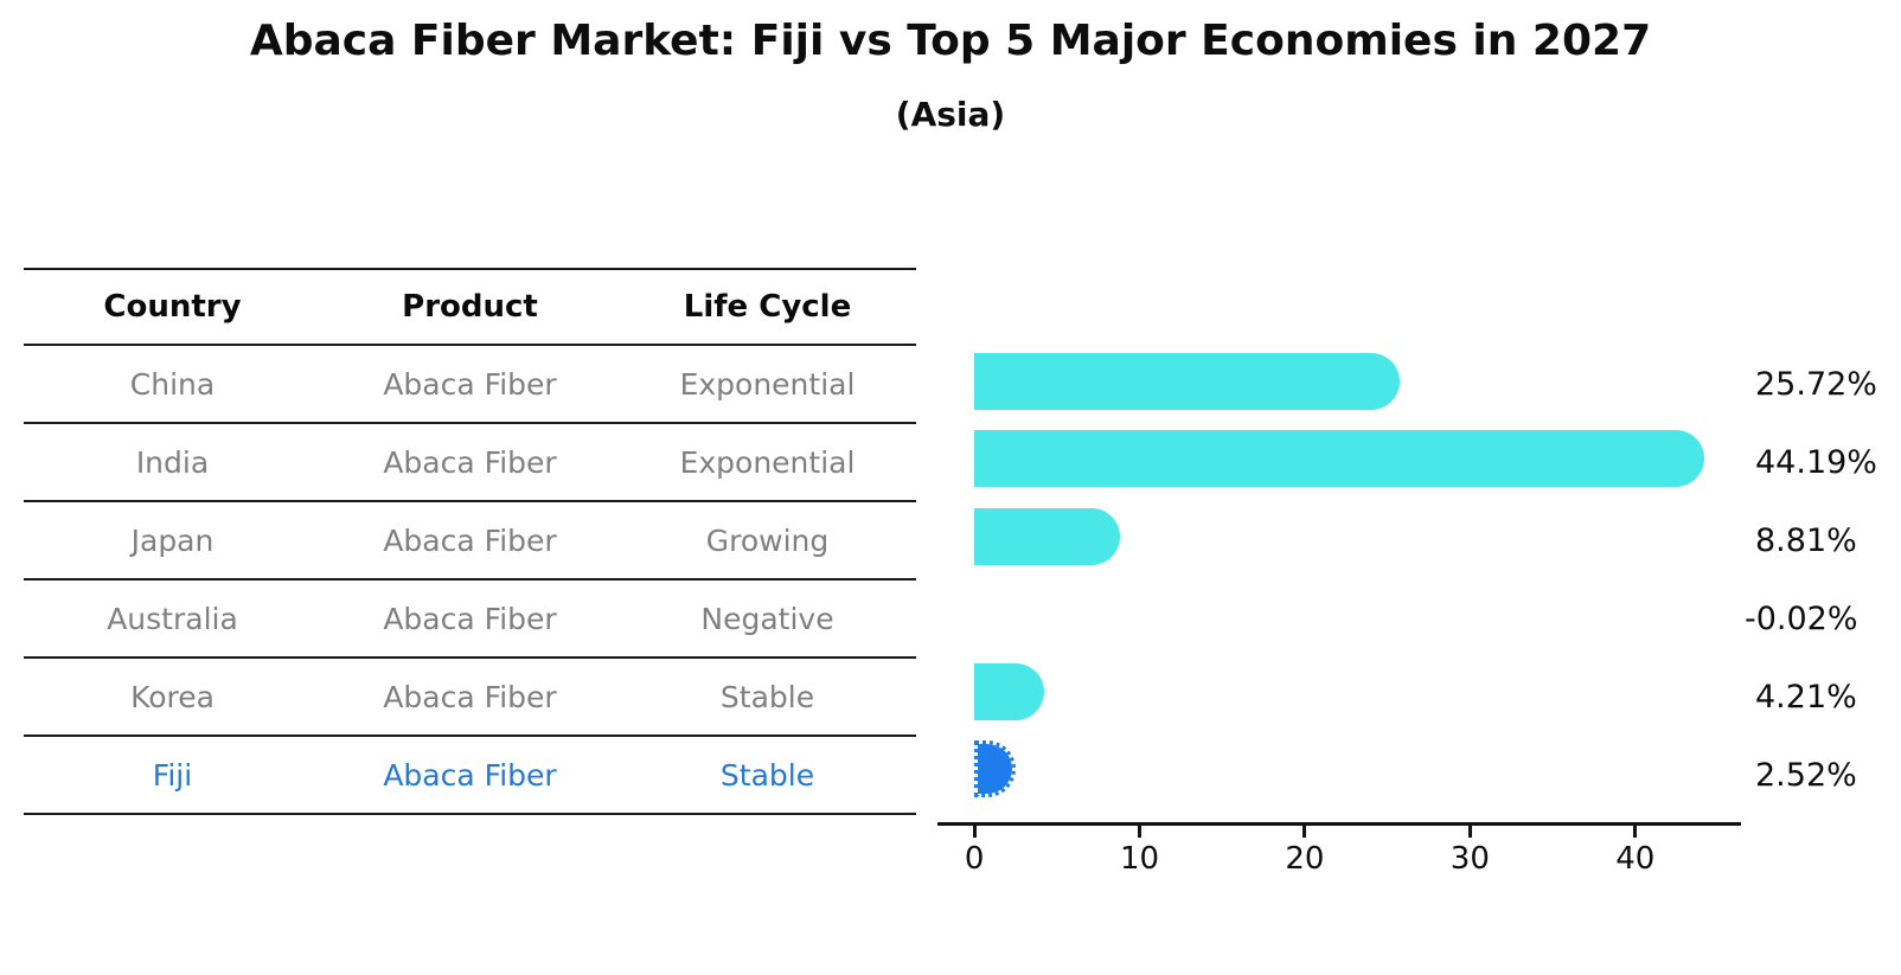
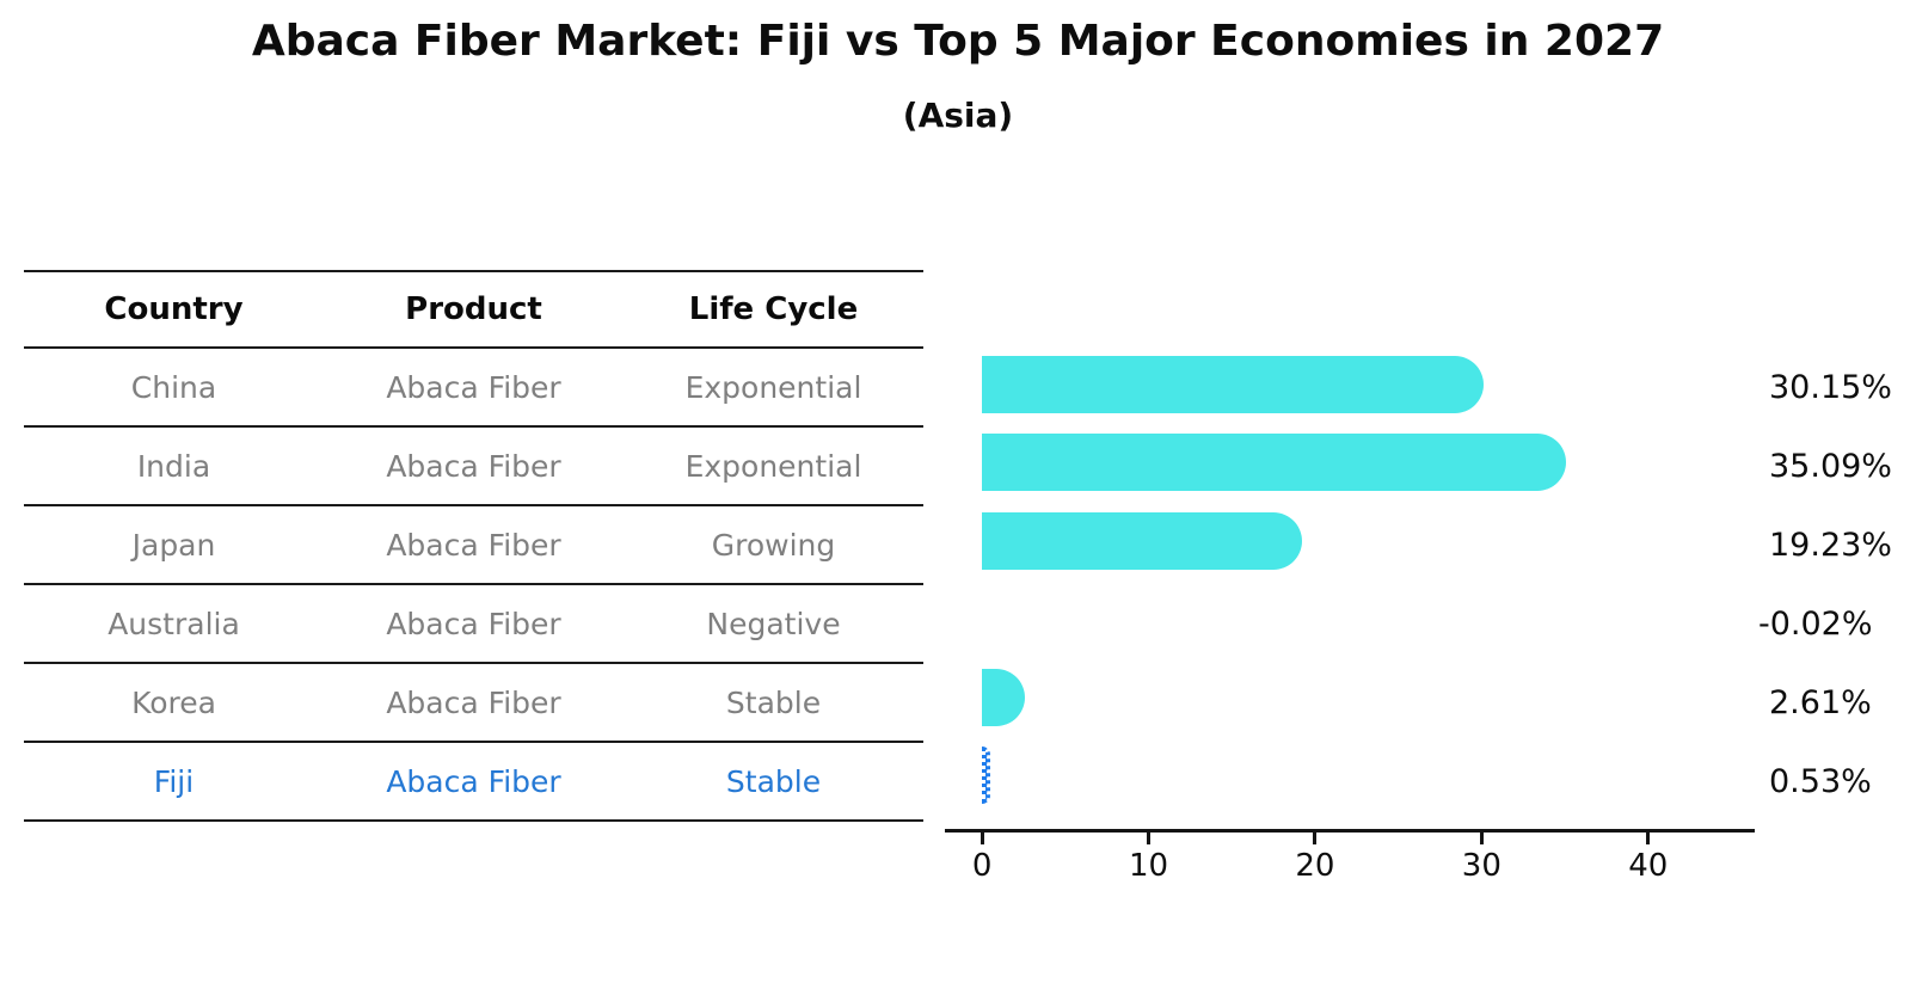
China: 25.72% -> 30.15%
India: 44.19% -> 35.09%
Japan: 8.81% -> 19.23%
Korea: 4.21% -> 2.61%
Fiji: 2.52% -> 0.53%
